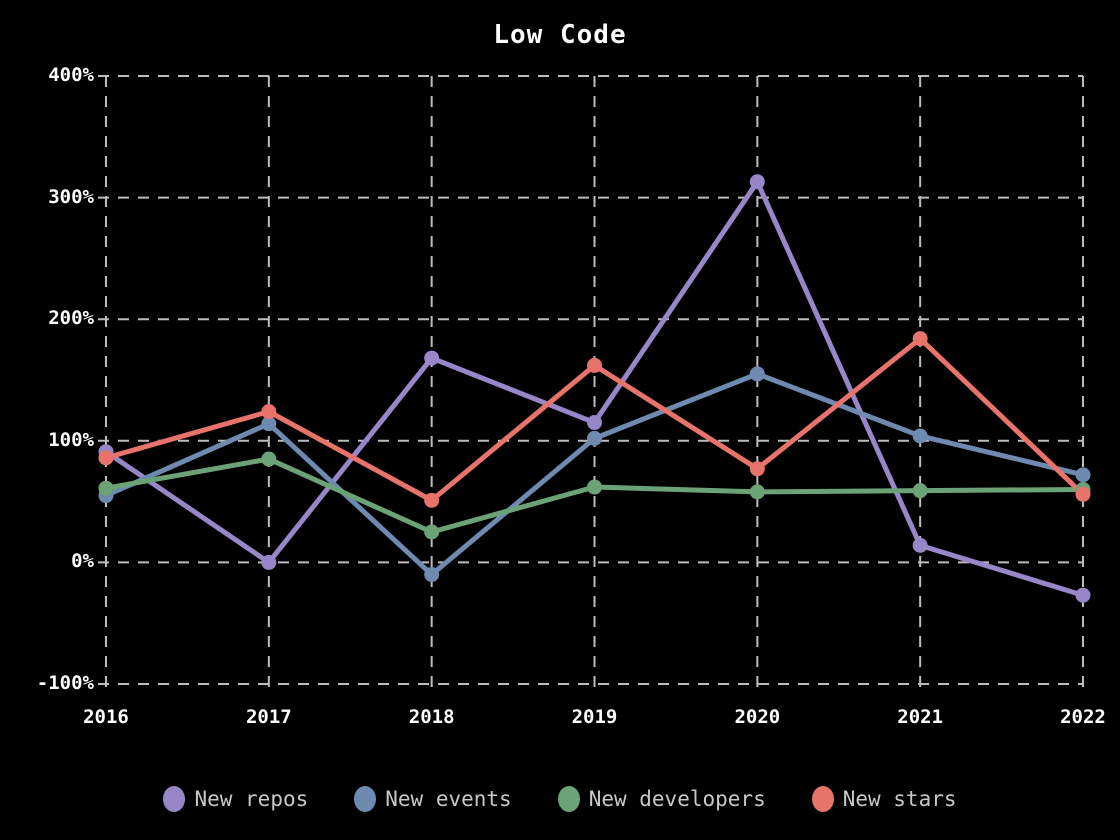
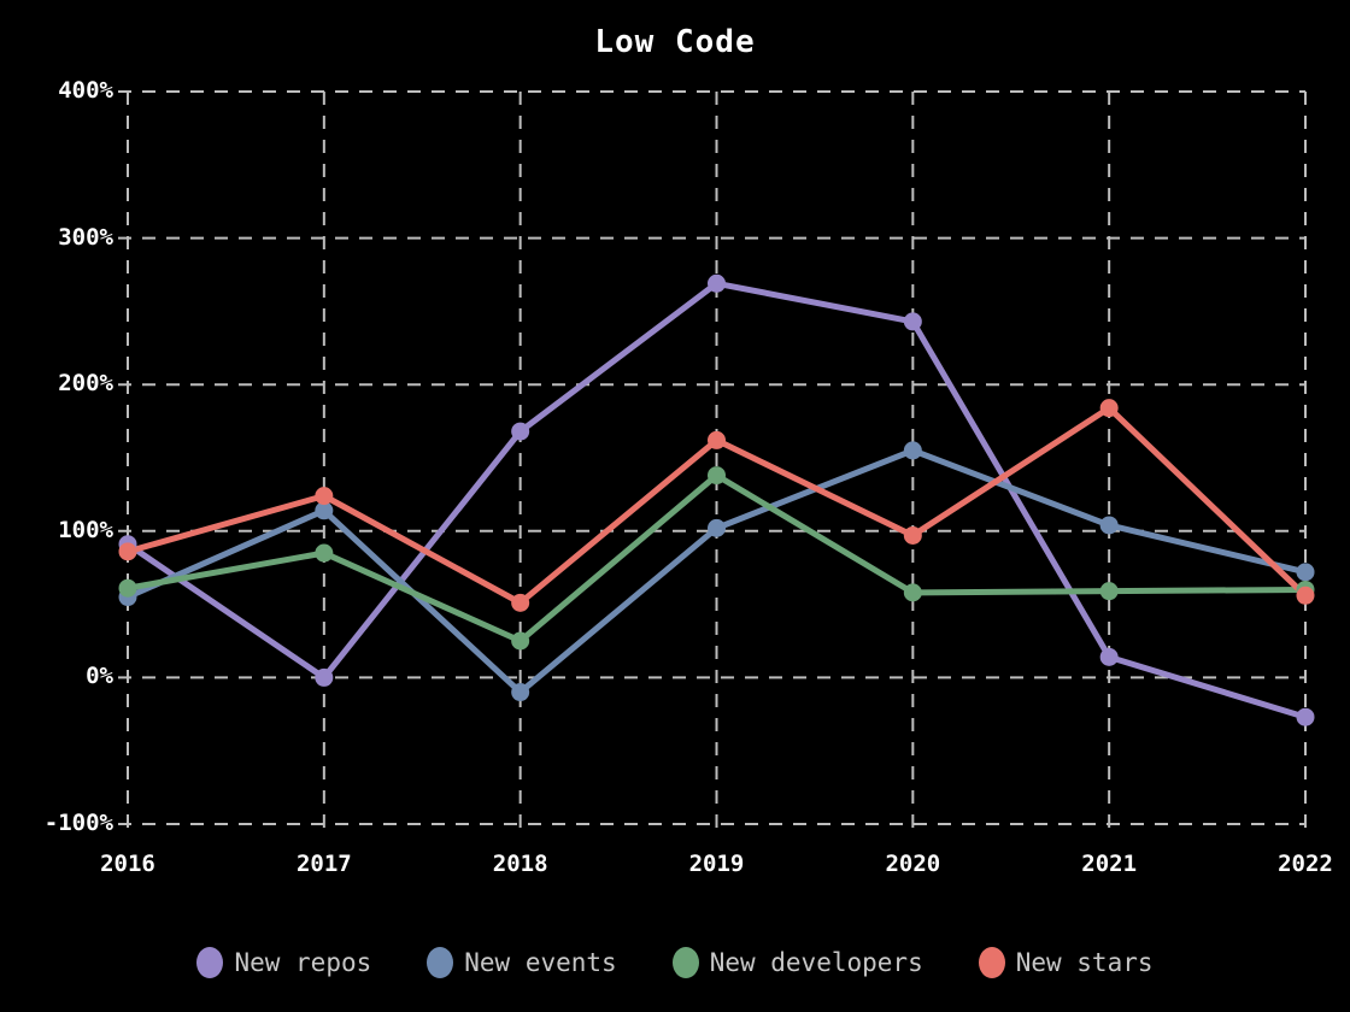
New repos/2019: 115% -> 269%
New developers/2019: 62% -> 138%
New repos/2020: 313% -> 243%
New stars/2020: 77% -> 97%
